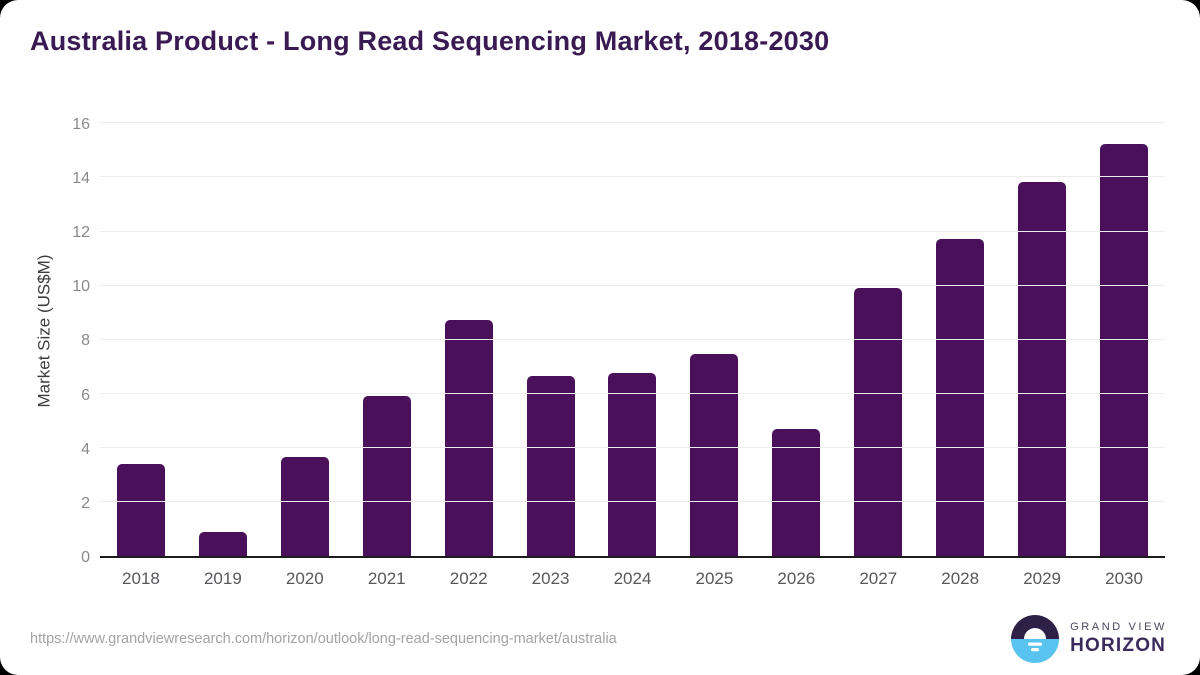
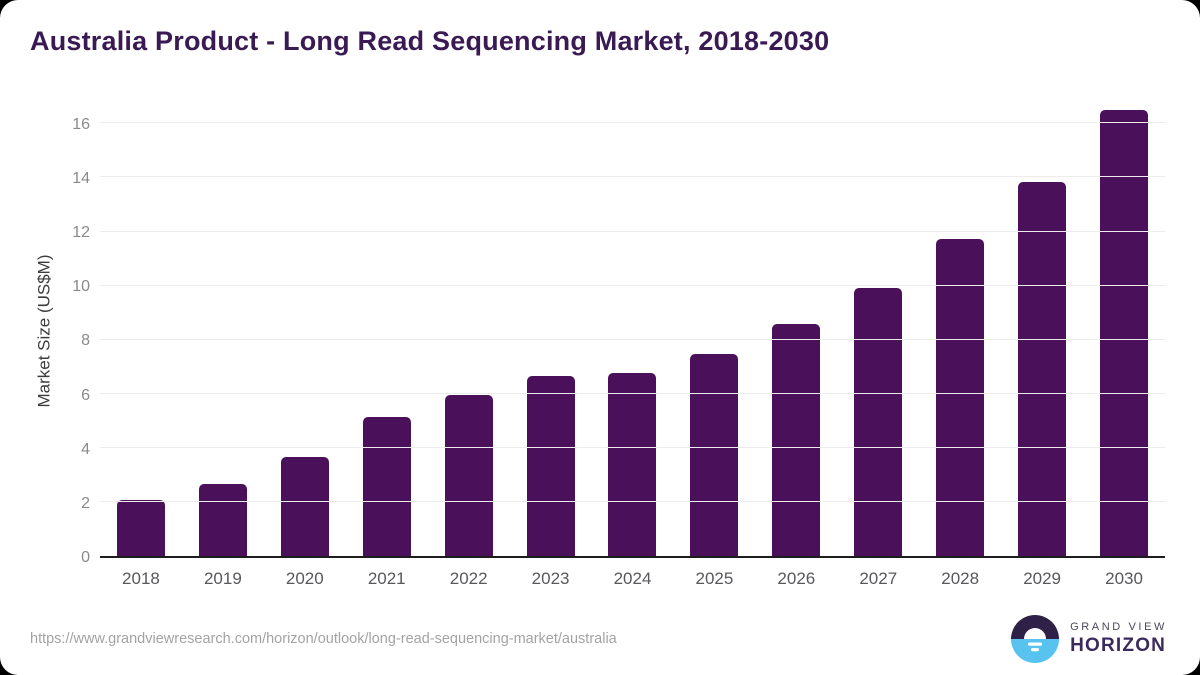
2018: 3.4 -> 2.0
2019: 0.9 -> 2.6
2021: 5.9 -> 5.2
2022: 8.7 -> 6.0
2026: 4.7 -> 8.6
2030: 15.2 -> 16.4
